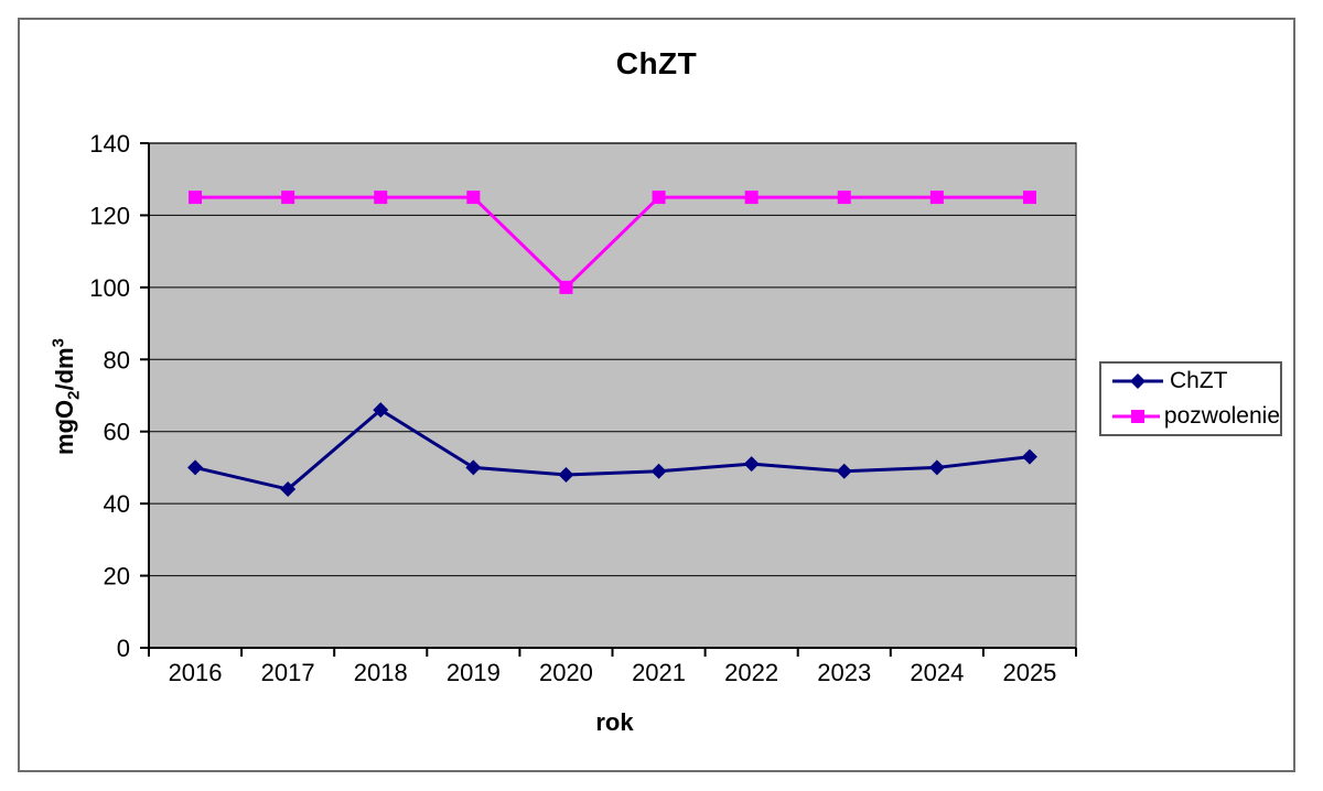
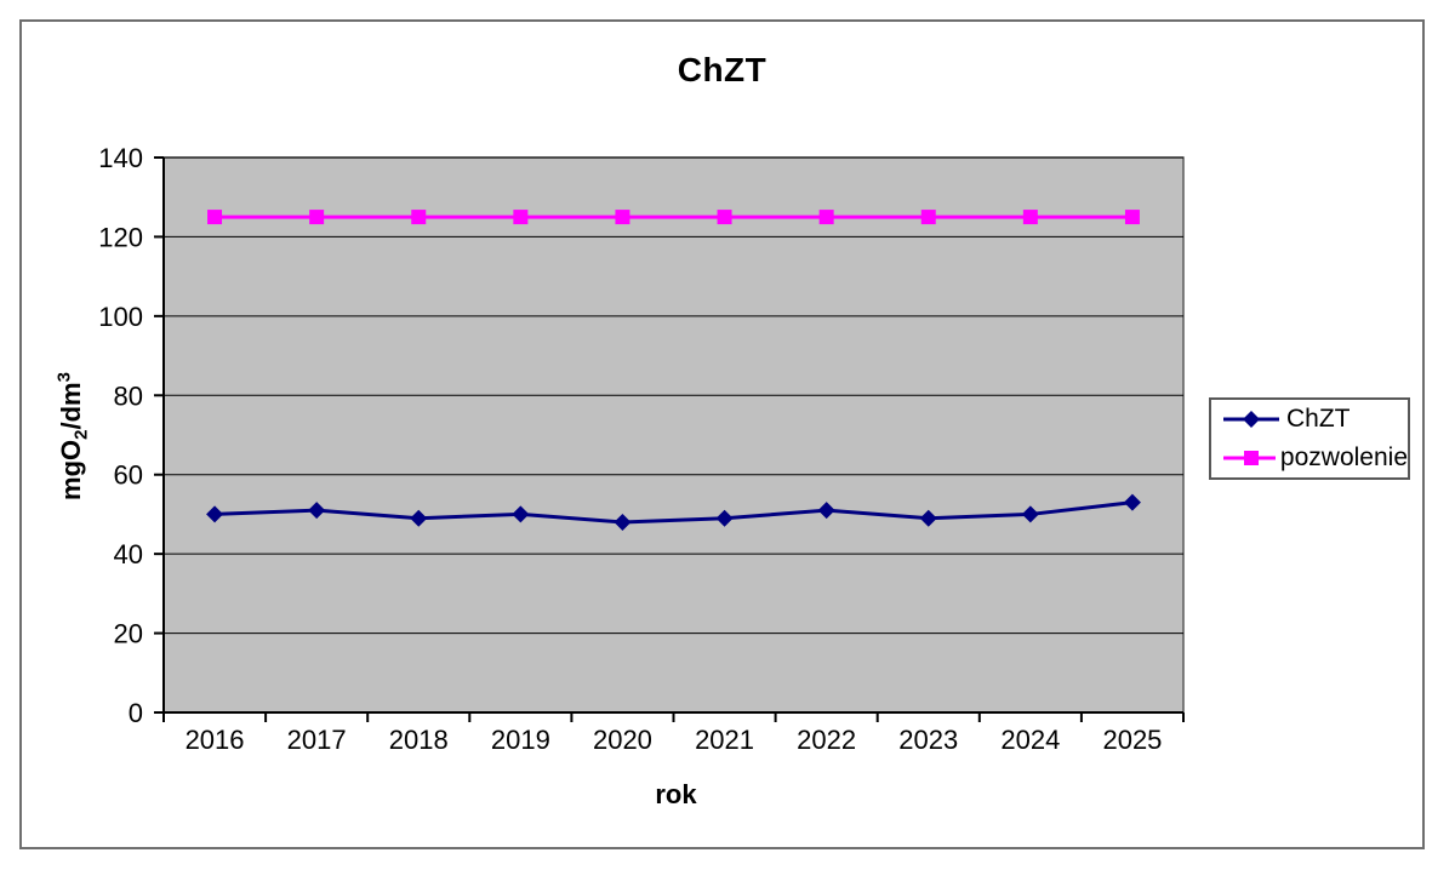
ChZT/2017: 44 -> 51
ChZT/2018: 66 -> 49
pozwolenie/2020: 100 -> 125
